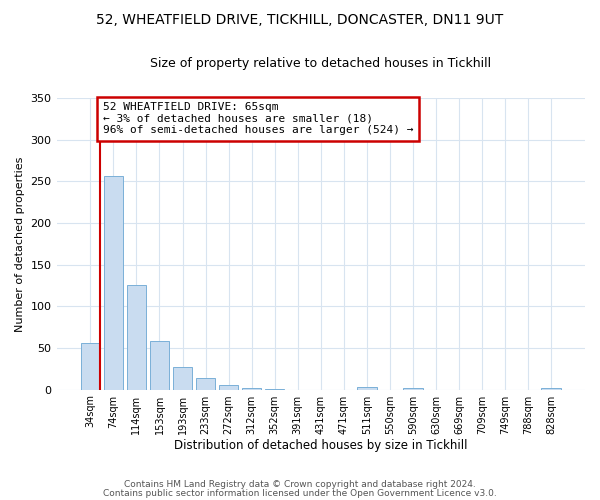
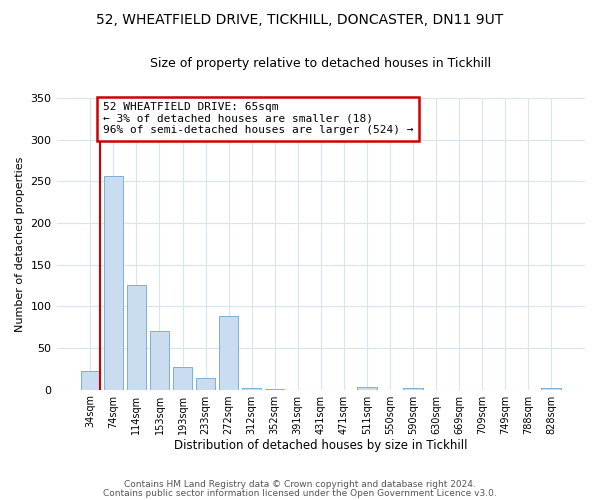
34sqm: 56 -> 22
153sqm: 58 -> 70
272sqm: 5 -> 88
